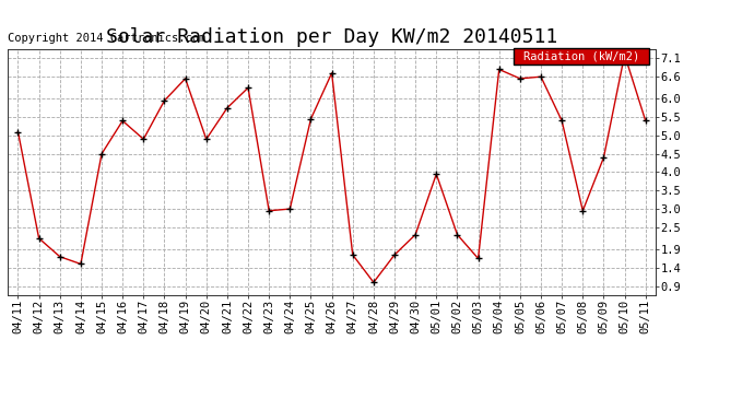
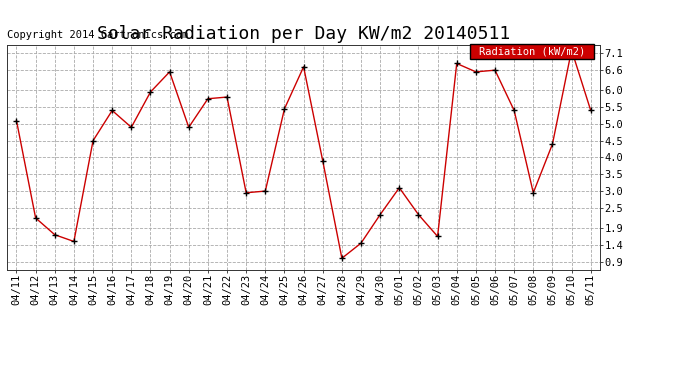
04/22: 6.30 -> 5.80
04/27: 1.75 -> 3.90
04/29: 1.75 -> 1.45
05/01: 3.95 -> 3.10
